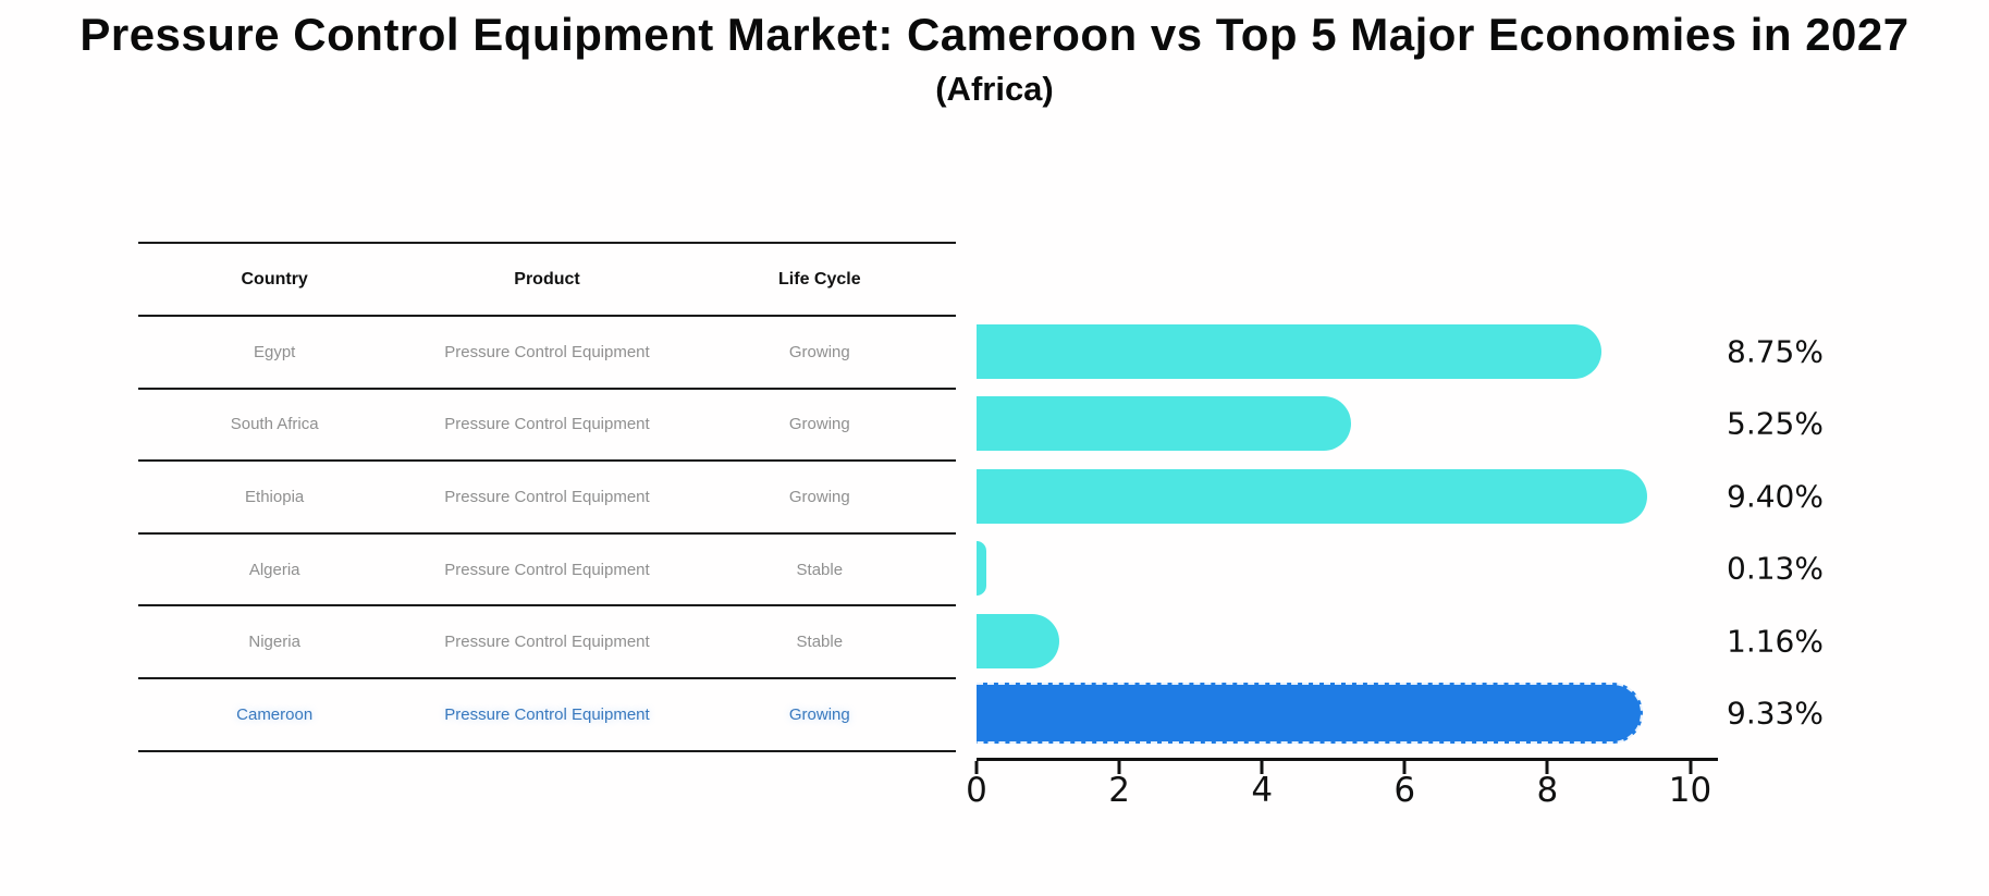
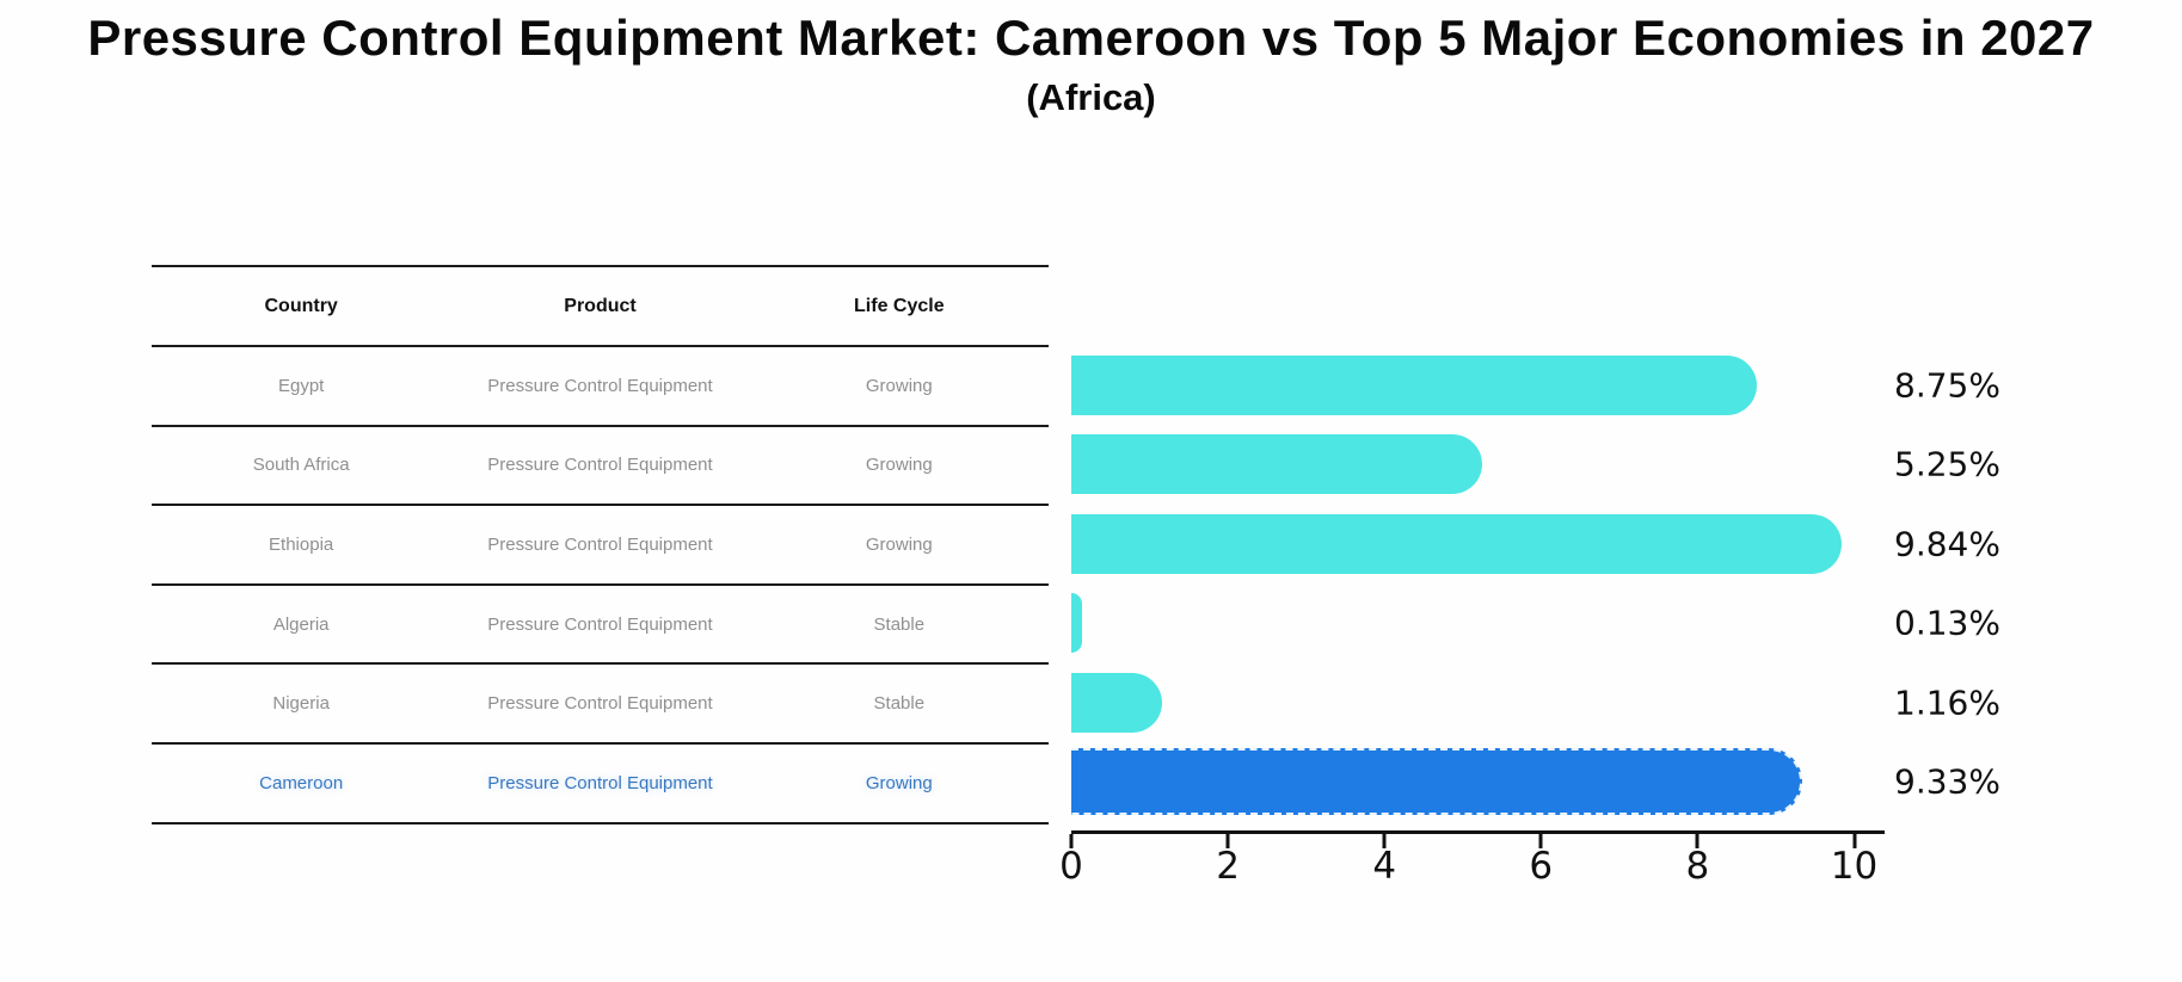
Ethiopia: 9.40% -> 9.84%
